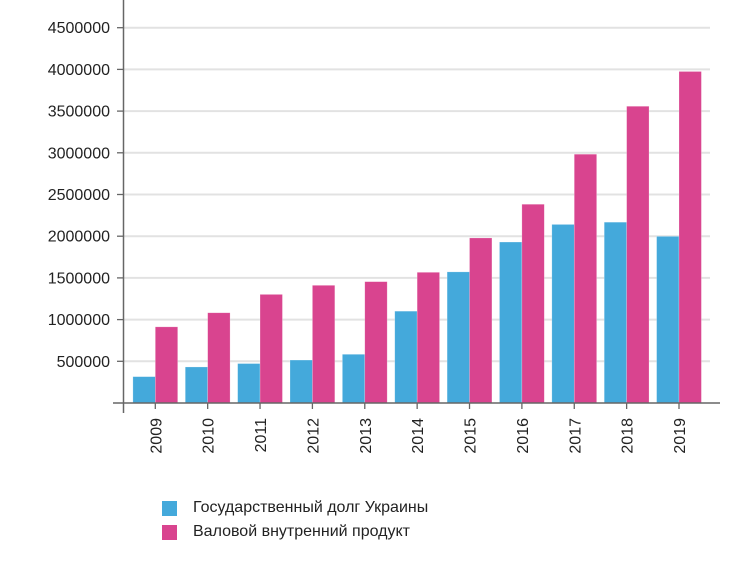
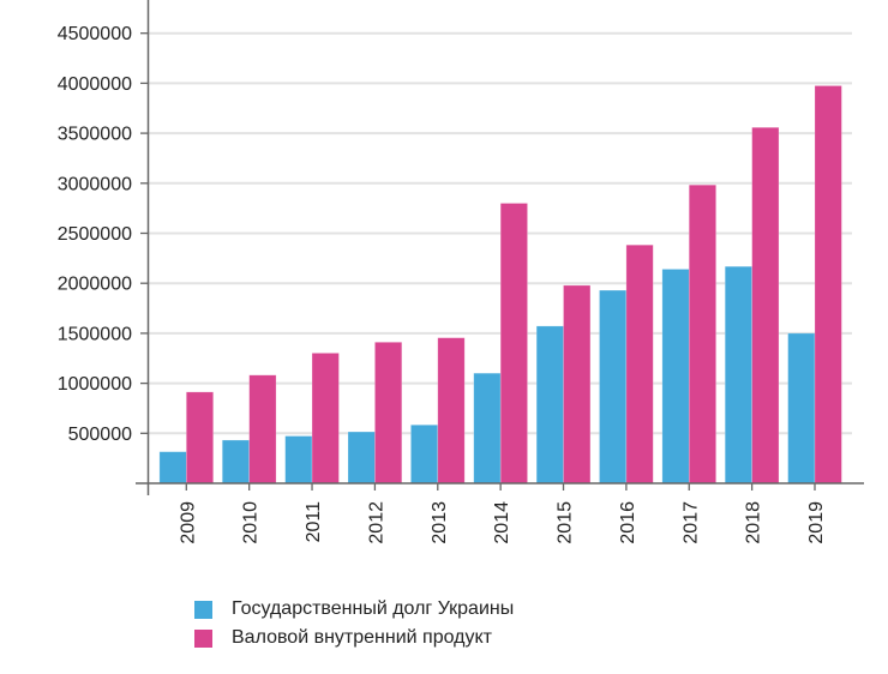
Валовой внутренний продукт/2014: 1600000 -> 2800000
Государственный долг Украины/2019: 2000000 -> 1500000
